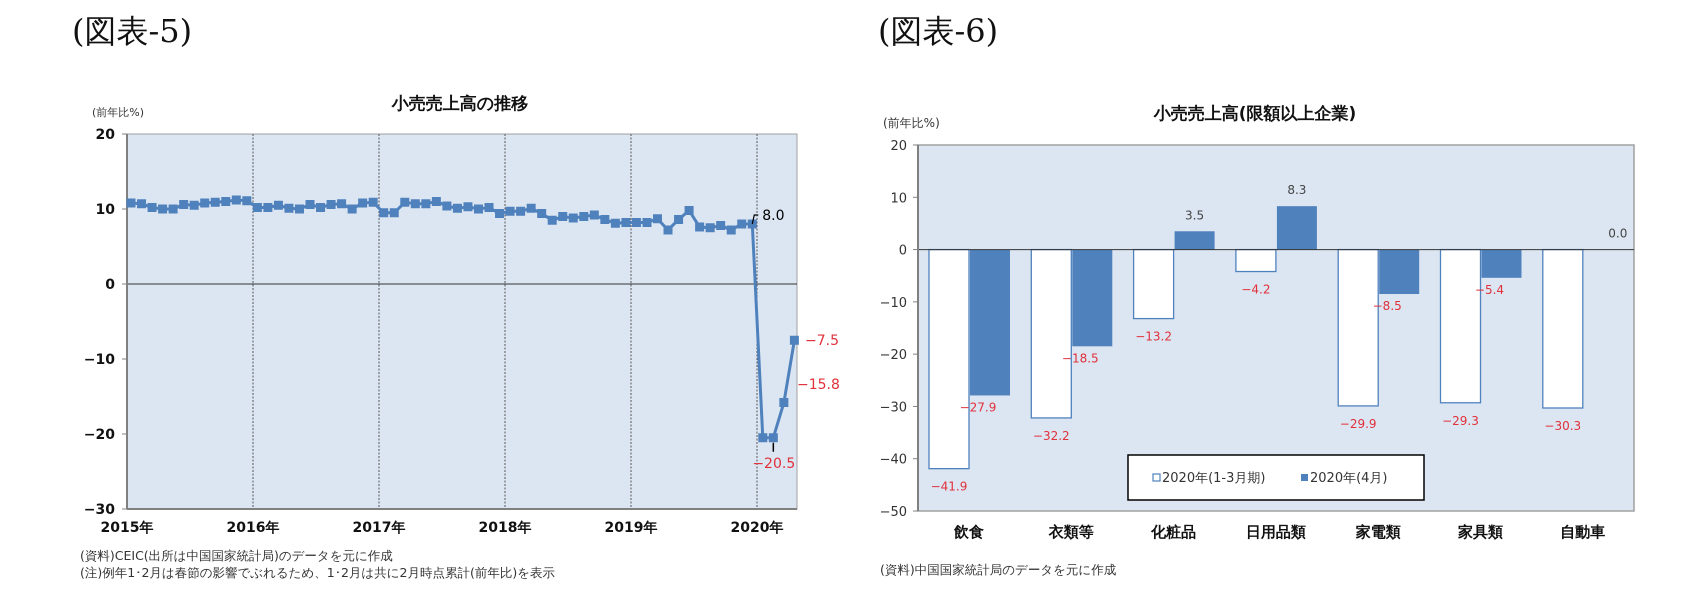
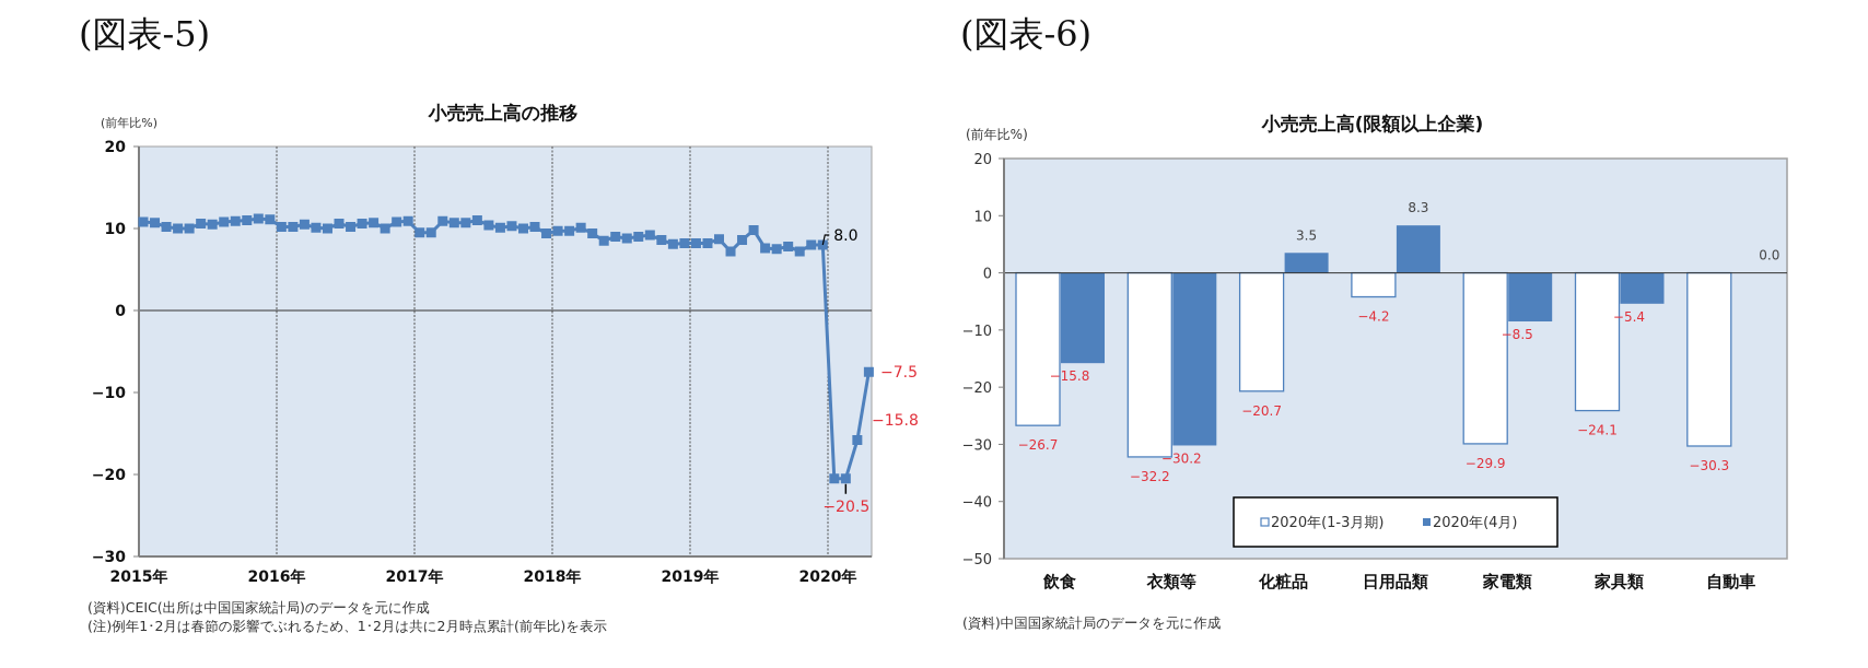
小売売上高(限額以上企業)/2020年(1-3月期)/飲食: −41.9 -> −26.7
小売売上高(限額以上企業)/2020年(4月)/飲食: −27.9 -> −15.8
小売売上高(限額以上企業)/2020年(4月)/衣類等: −18.5 -> −30.2
小売売上高(限額以上企業)/2020年(1-3月期)/化粧品: −13.2 -> −20.7
小売売上高(限額以上企業)/2020年(1-3月期)/家具類: −29.3 -> −24.1
